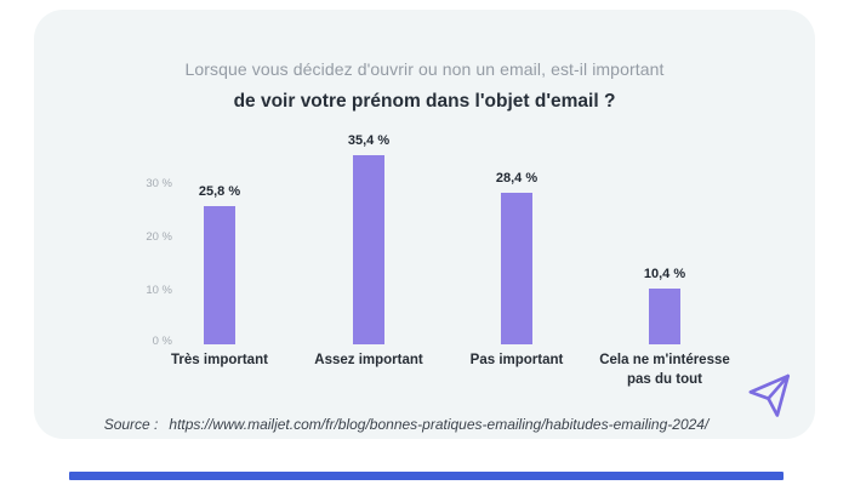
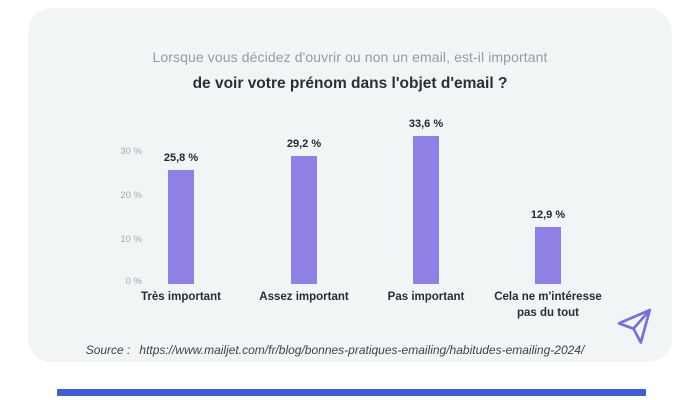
Assez important: 35,4 -> 29,2
Pas important: 28,4 -> 33,6
Cela ne m'intéresse pas du tout: 10,4 -> 12,9
